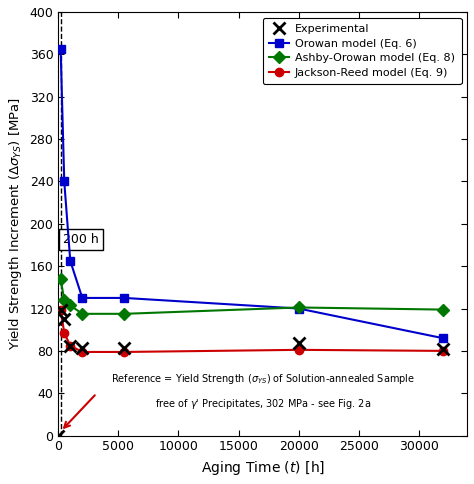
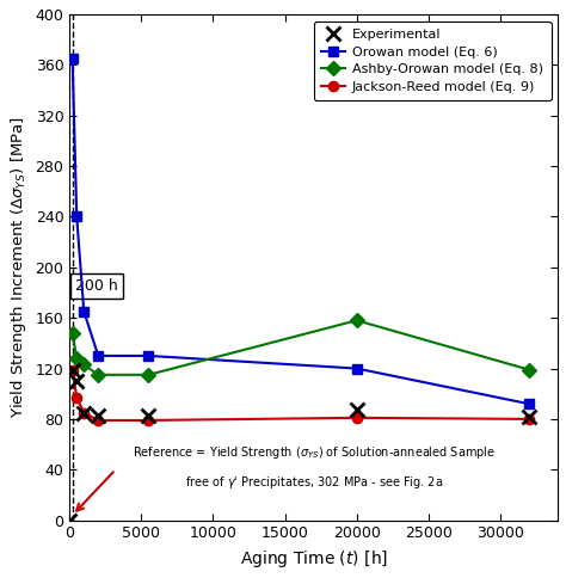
Ashby-Orowan model (Eq. 8)/20000: 121 -> 158
